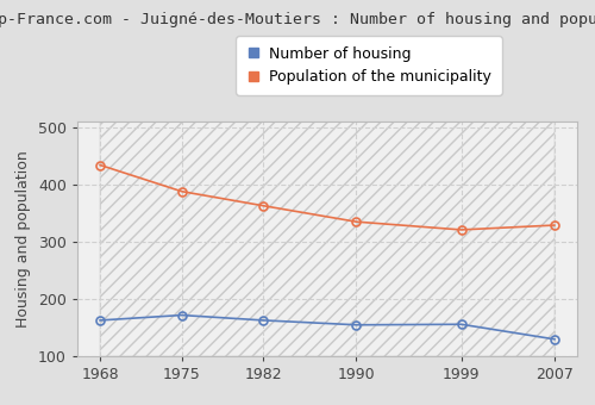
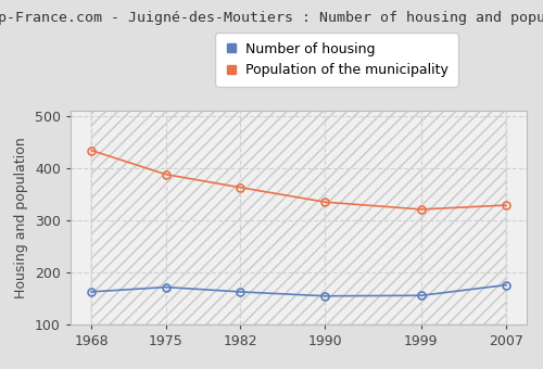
Number of housing/2007: 130 -> 176
